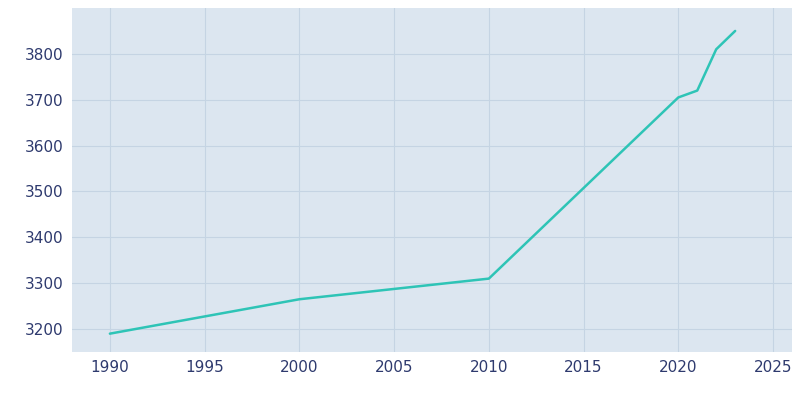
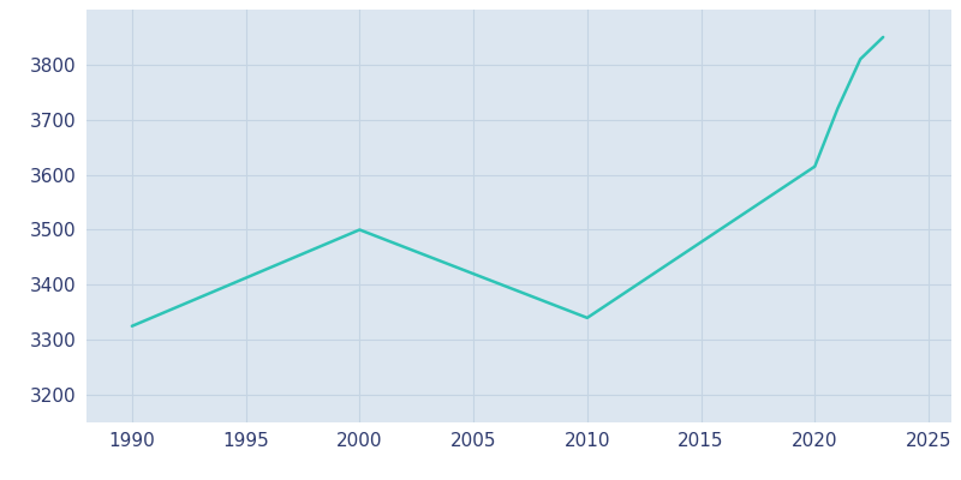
1990: 3190 -> 3325
2000: 3265 -> 3500
2010: 3310 -> 3340
2020: 3705 -> 3615
